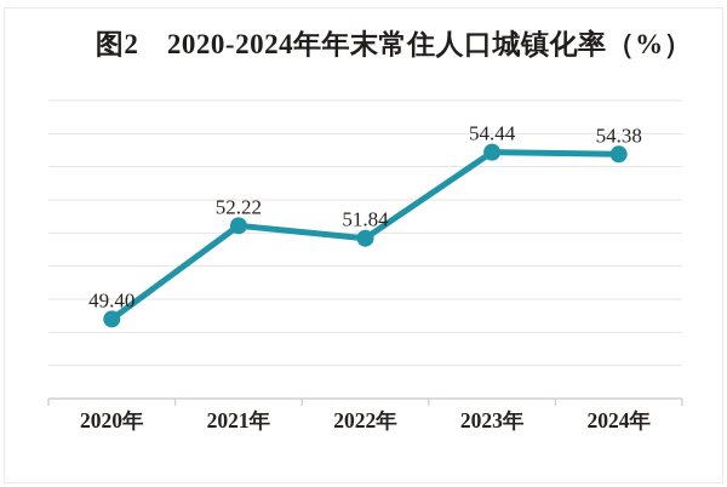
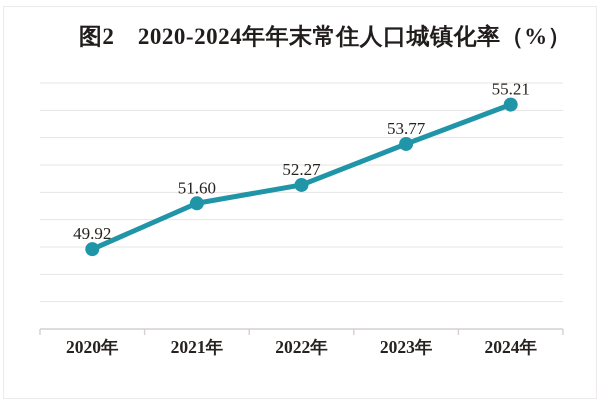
2020年: 49.40 -> 49.92
2021年: 52.22 -> 51.60
2022年: 51.84 -> 52.27
2023年: 54.44 -> 53.77
2024年: 54.38 -> 55.21
